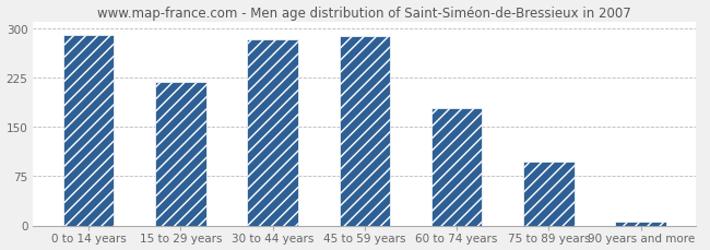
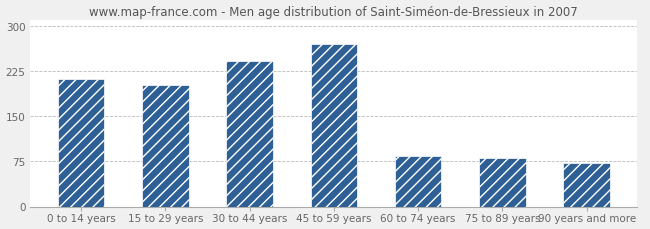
0 to 14 years: 290 -> 212
15 to 29 years: 218 -> 202
30 to 44 years: 283 -> 242
45 to 59 years: 289 -> 270
60 to 74 years: 179 -> 84
75 to 89 years: 97 -> 80
90 years and more: 5 -> 72
